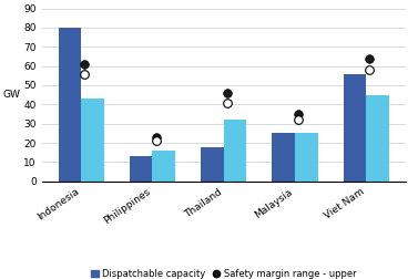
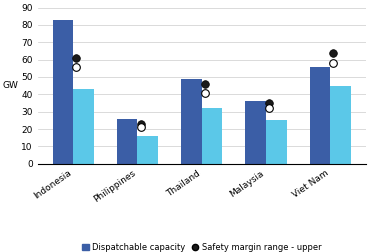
Dispatchable capacity/Indonesia: 80 -> 83
Dispatchable capacity/Philippines: 13 -> 26
Dispatchable capacity/Thailand: 18 -> 49
Dispatchable capacity/Malaysia: 25 -> 36
